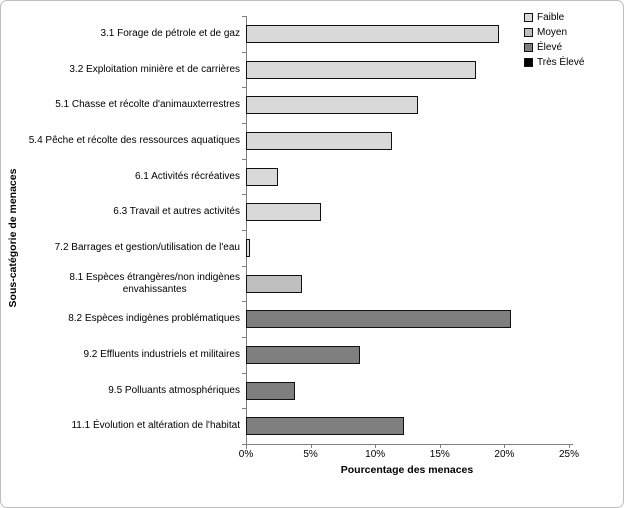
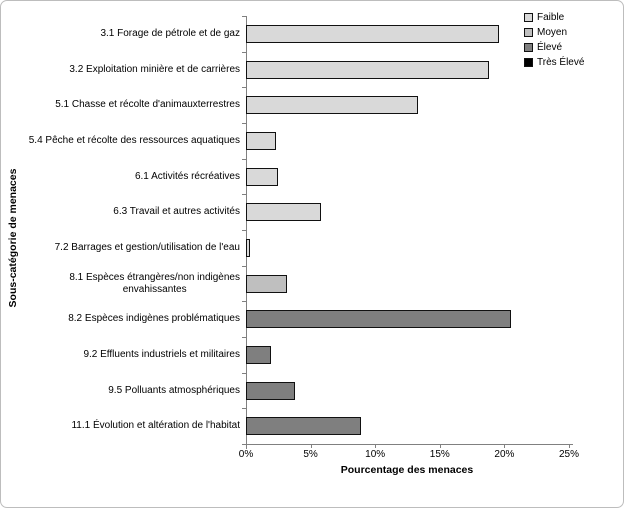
3.2 Exploitation minière et de carrières: 17.8% -> 18.8%
5.4 Pêche et récolte des ressources aquatiques: 11.3% -> 2.3%
8.1 Espèces étrangères/non indigènes envahissantes: 4.3% -> 3.2%
9.2 Effluents industriels et militaires: 8.8% -> 1.9%
11.1 Évolution et altération de l'habitat: 12.2% -> 8.9%
